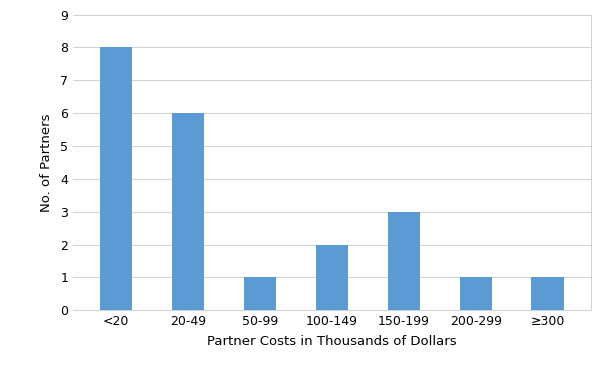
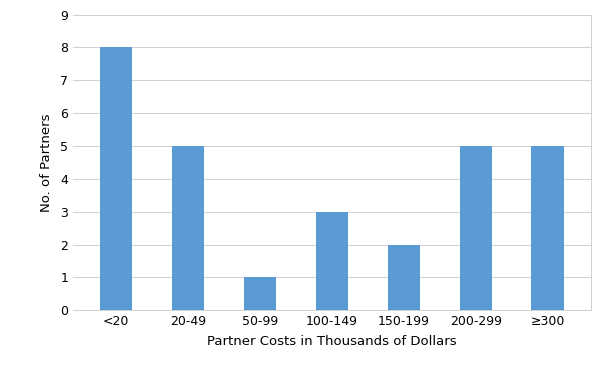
20-49: 6 -> 5
100-149: 2 -> 3
150-199: 3 -> 2
200-299: 1 -> 5
≥300: 1 -> 5
